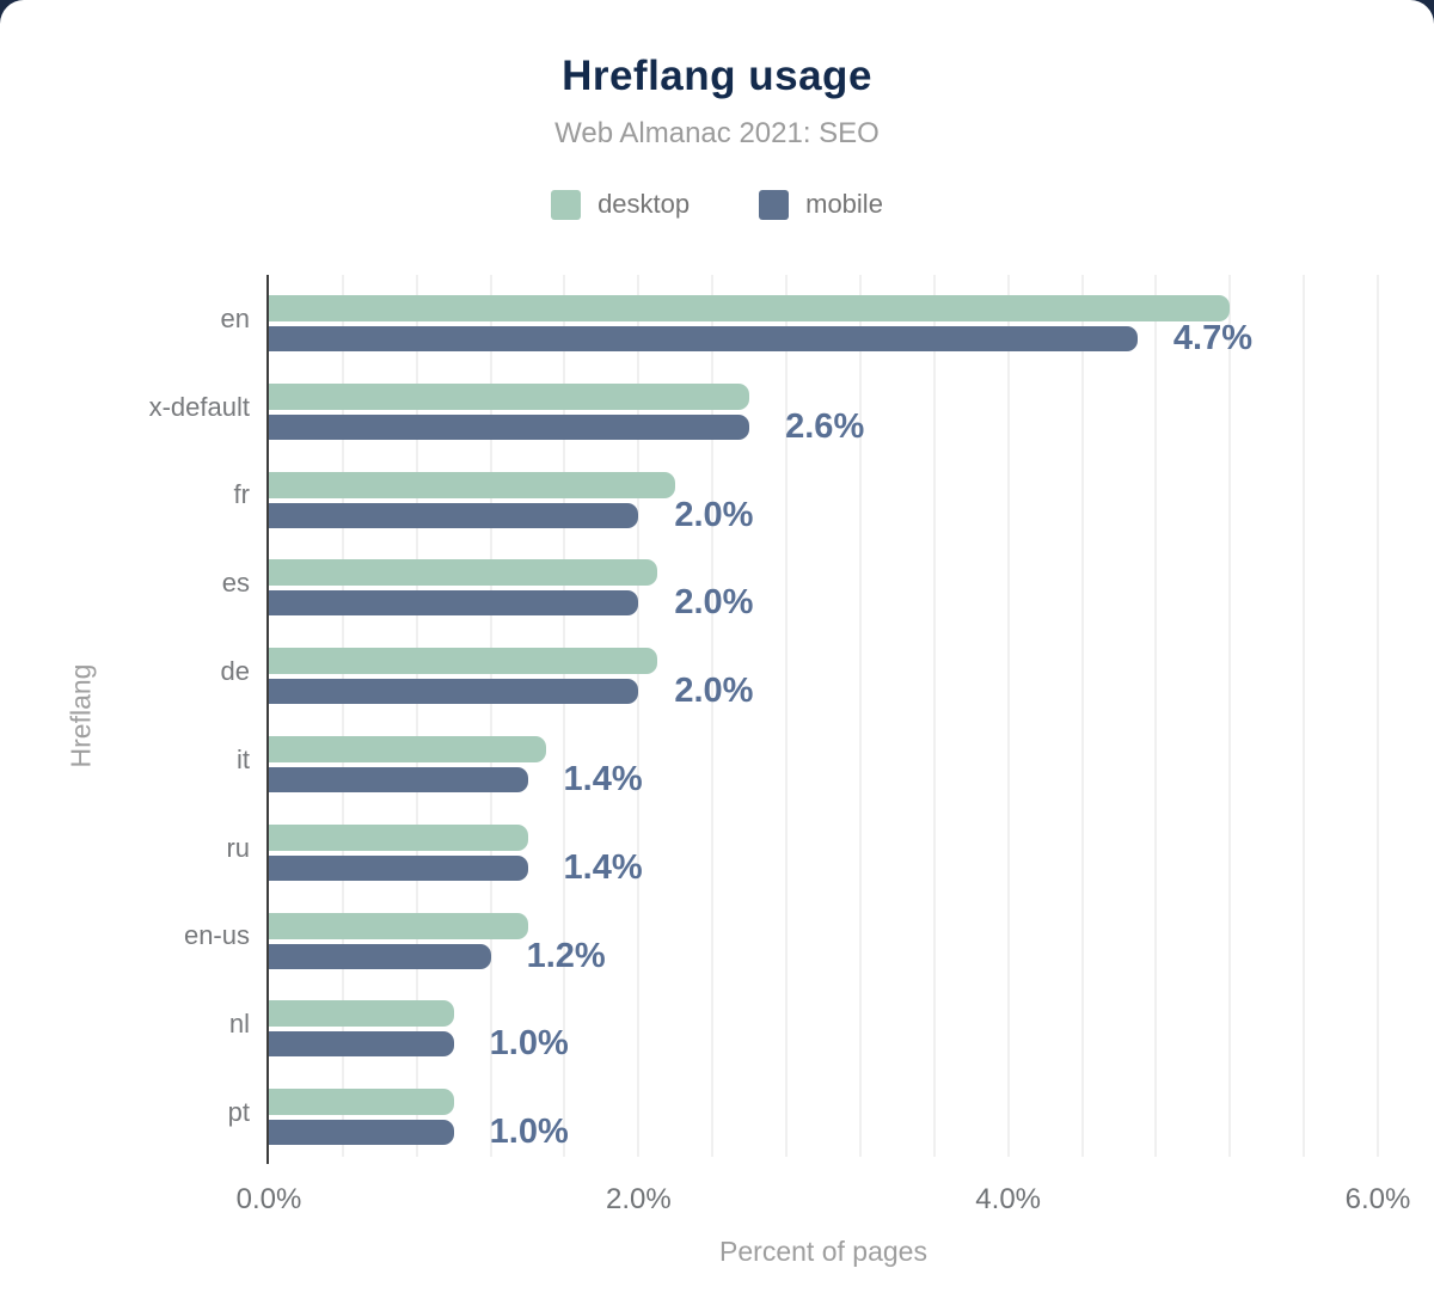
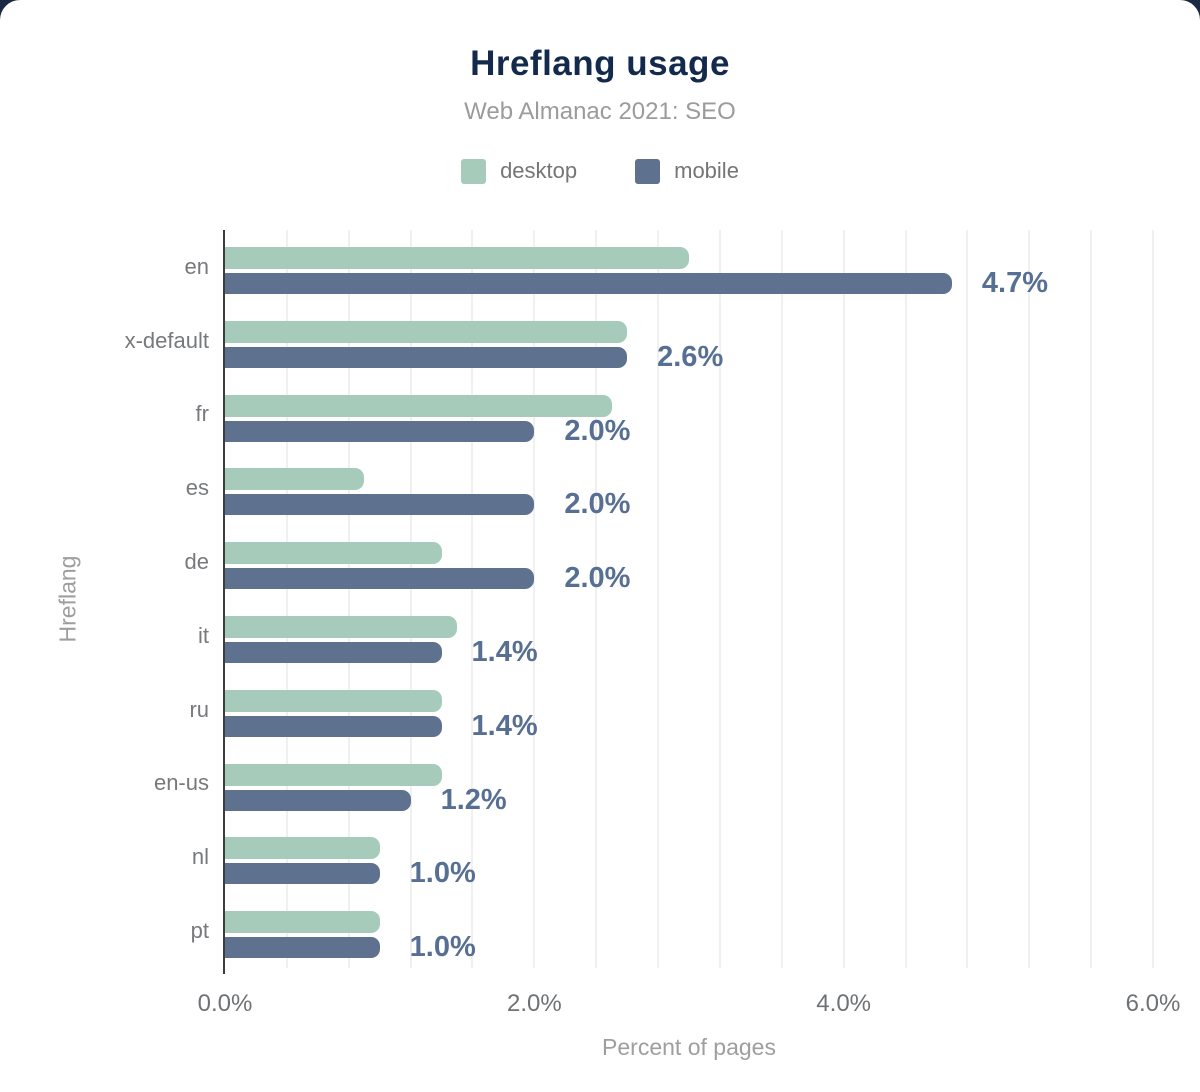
desktop/en: 5.2% -> 3.0%
desktop/fr: 2.2% -> 2.5%
desktop/es: 2.1% -> 0.9%
desktop/de: 2.1% -> 1.4%
